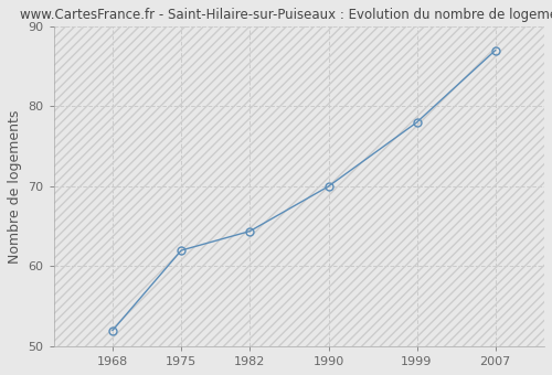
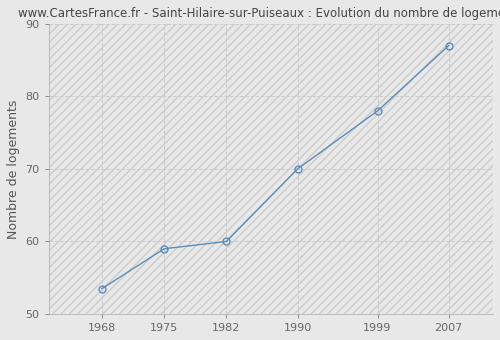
1968: 52.0 -> 53.5
1975: 62.0 -> 59.0
1982: 64.4 -> 60.0
